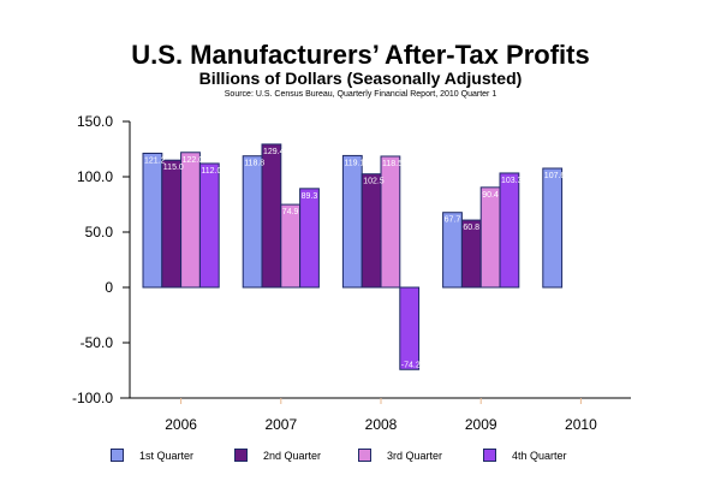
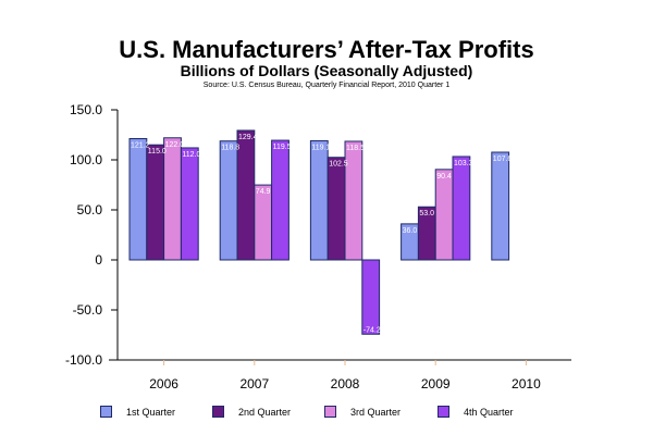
4th Quarter/2007: 89.3 -> 119.5
1st Quarter/2009: 67.7 -> 36.0
2nd Quarter/2009: 60.8 -> 53.0
